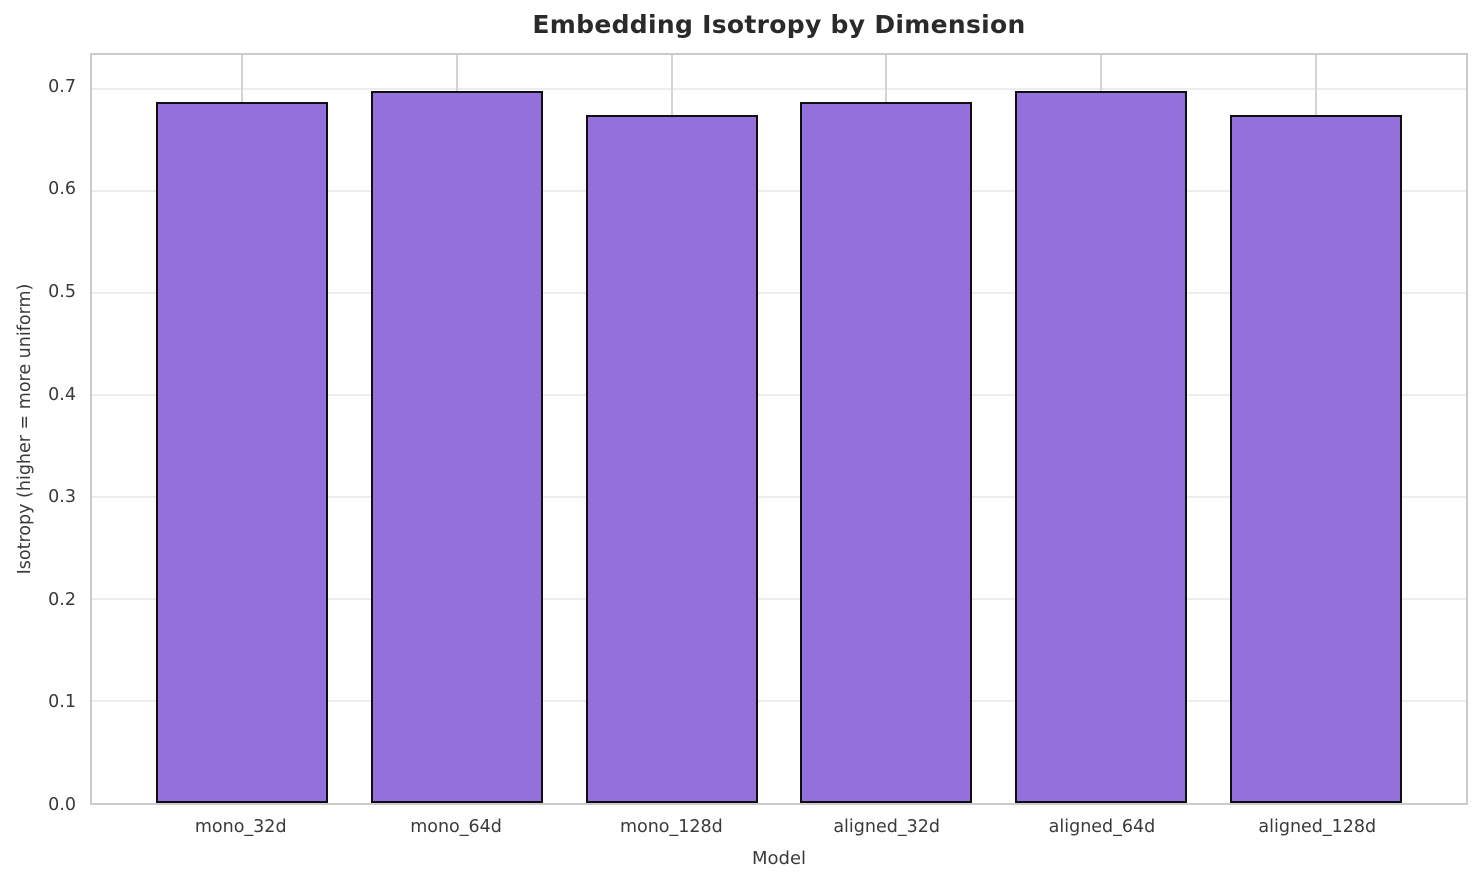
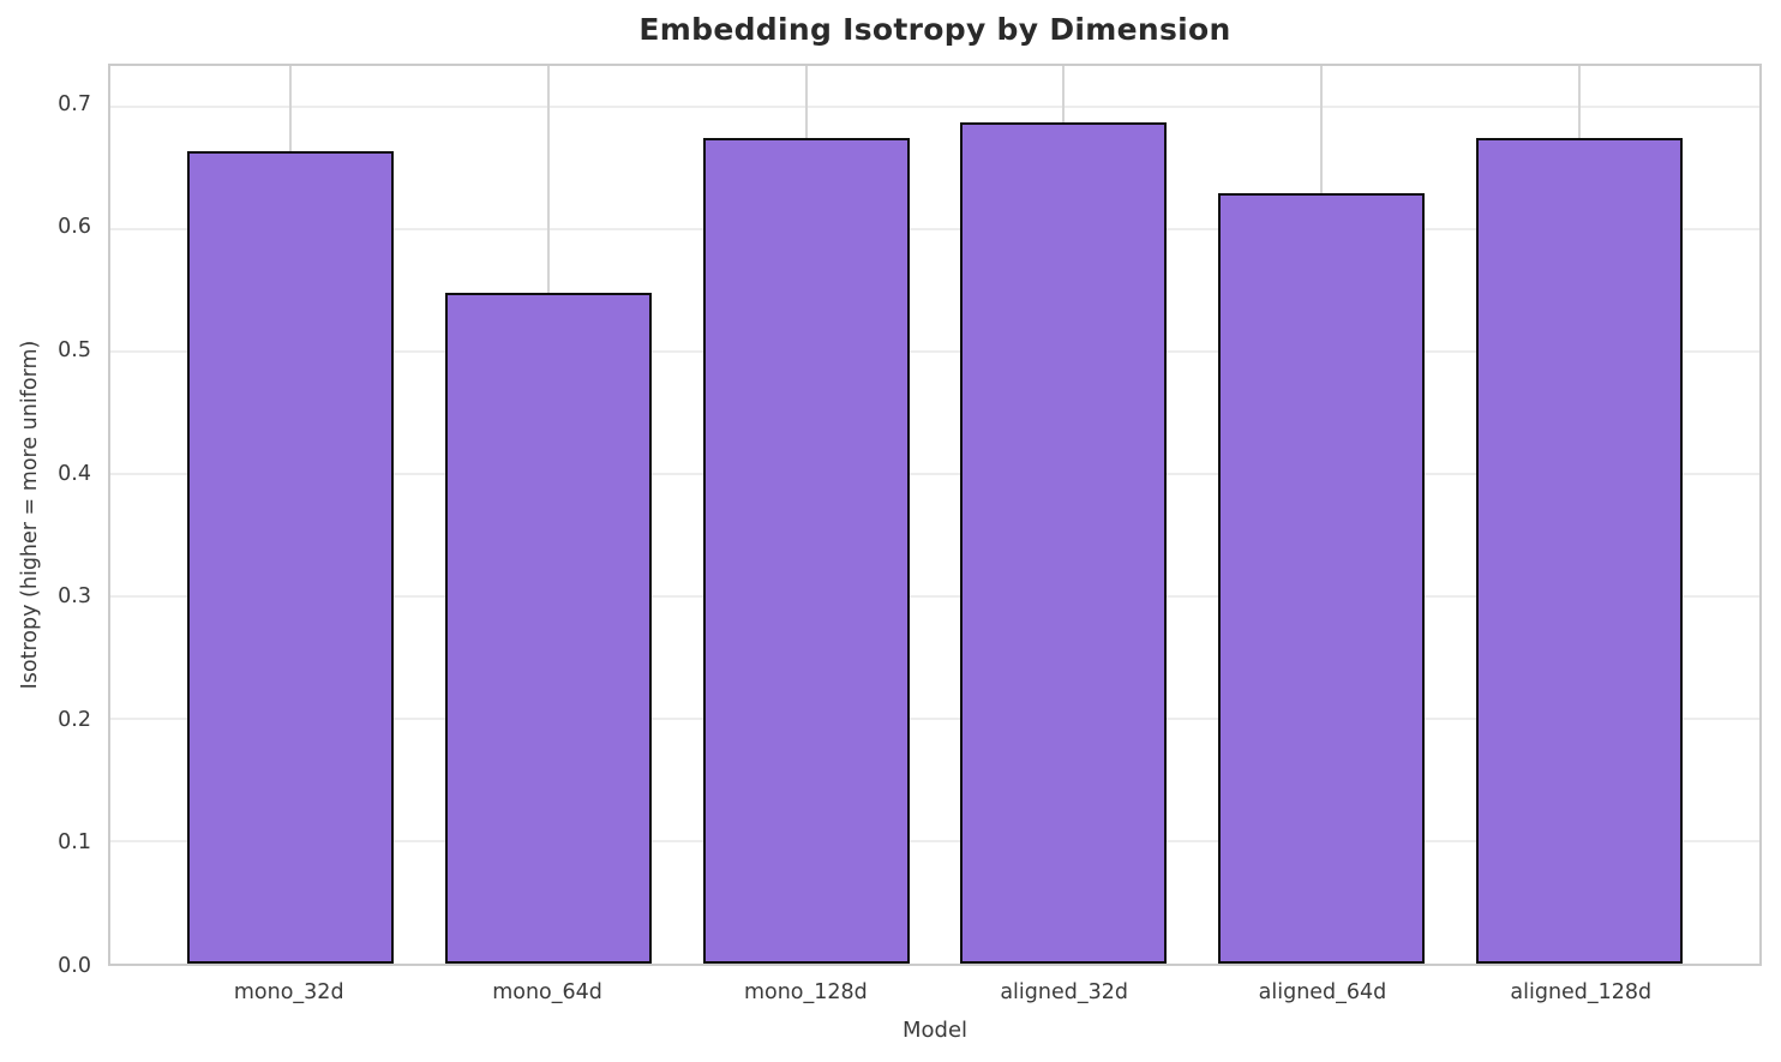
mono_32d: 0.687 -> 0.663
mono_64d: 0.698 -> 0.548
aligned_64d: 0.698 -> 0.629
